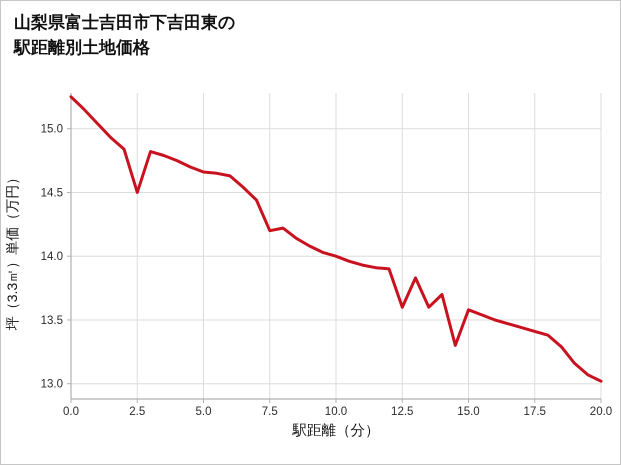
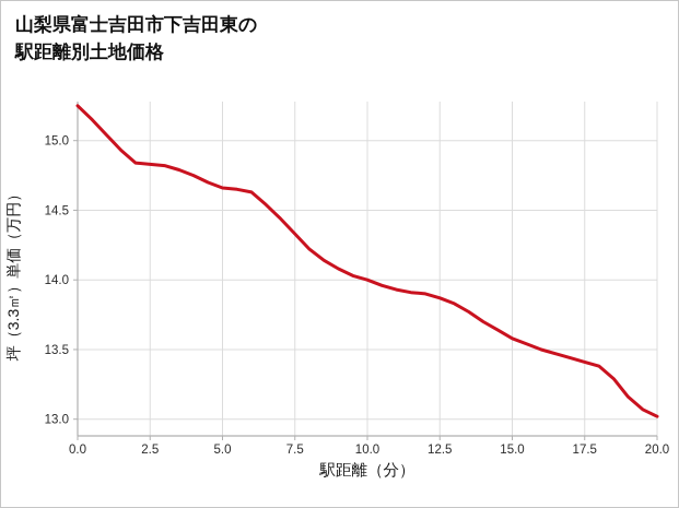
2.5: 14.5 -> 14.8
7.5: 14.2 -> 14.3
12.5: 13.6 -> 13.9
13.5: 13.6 -> 13.8
14.5: 13.3 -> 13.6
